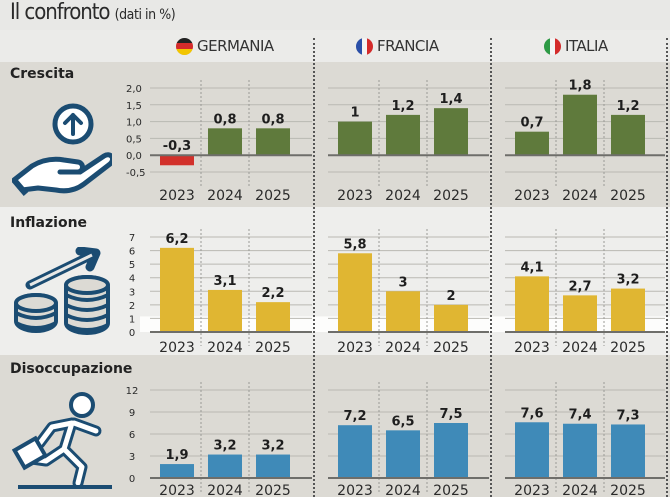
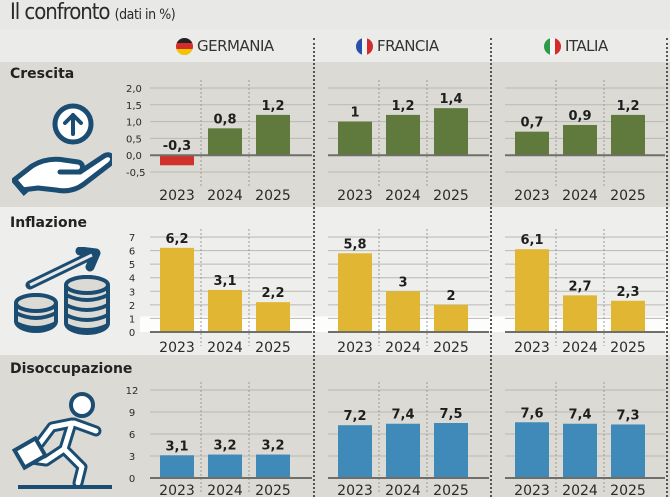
Crescita/ITALIA/2024: 1,8 -> 0,9
Crescita/GERMANIA/2025: 0,8 -> 1,2
Inflazione/ITALIA/2023: 4,1 -> 6,1
Inflazione/ITALIA/2025: 3,2 -> 2,3
Disoccupazione/GERMANIA/2023: 1,9 -> 3,1
Disoccupazione/FRANCIA/2024: 6,5 -> 7,4
